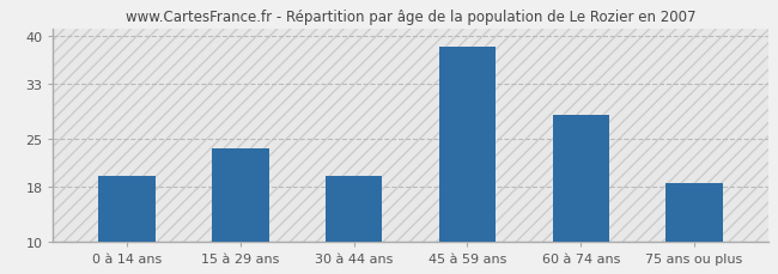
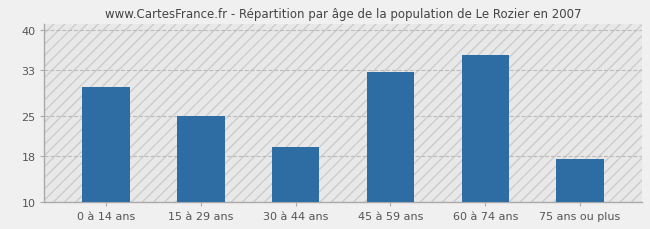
0 à 14 ans: 19.5 -> 30.0
15 à 29 ans: 23.5 -> 25.0
45 à 59 ans: 38.5 -> 32.6
60 à 74 ans: 28.5 -> 35.6
75 ans ou plus: 18.5 -> 17.4
